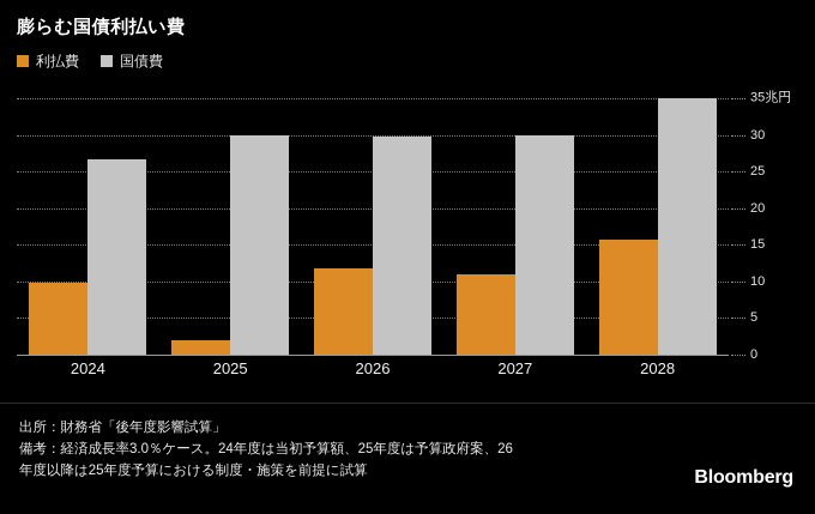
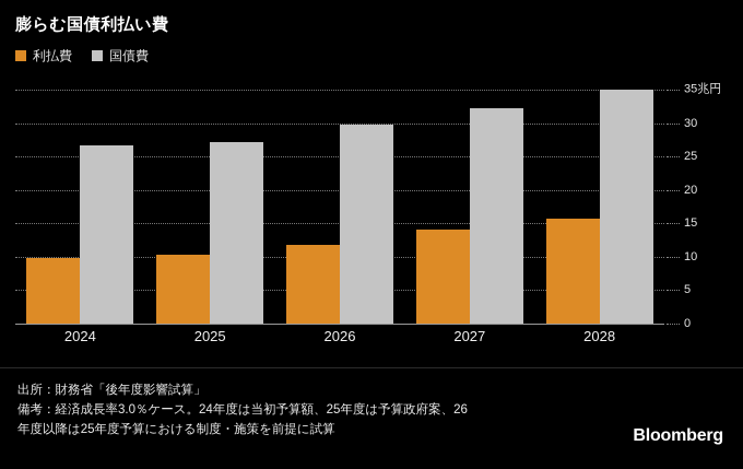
利払費/2025: 2 -> 10
国債費/2025: 30 -> 27
利払費/2027: 11 -> 14
国債費/2027: 30 -> 32
